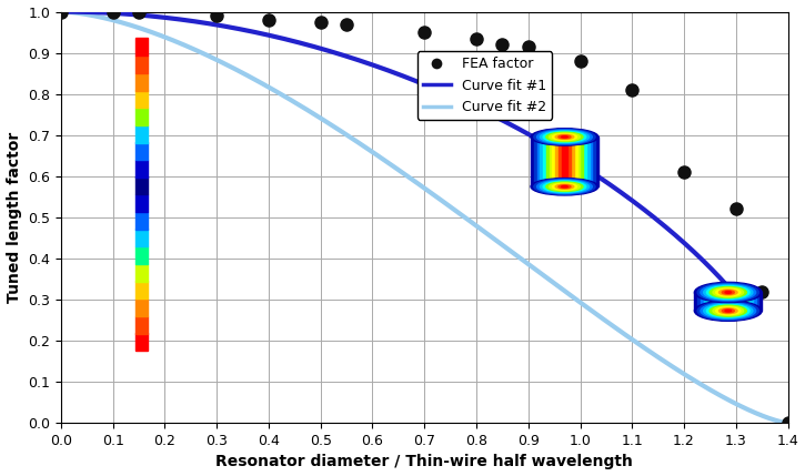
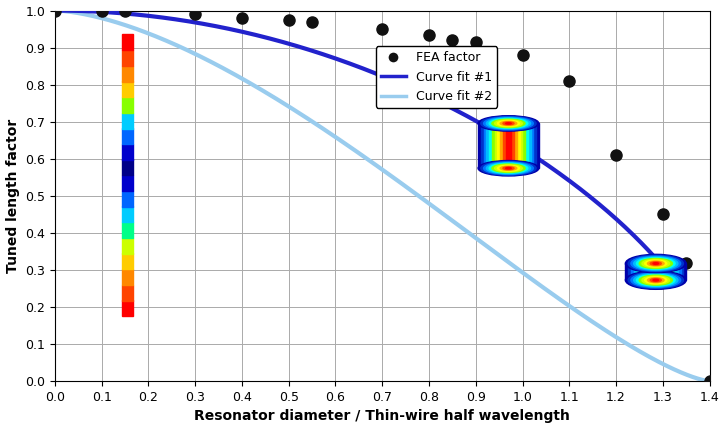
FEA factor/1.3: 0.520 -> 0.450
